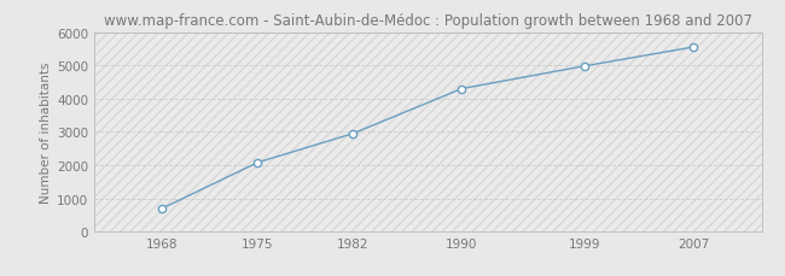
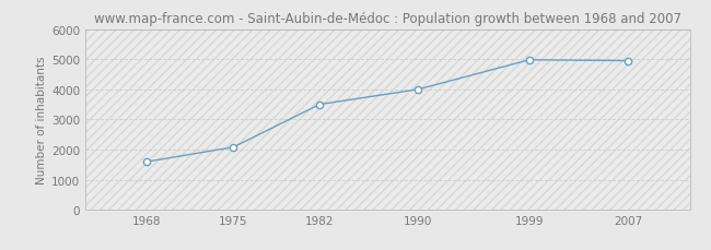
1968: 700 -> 1600
1982: 2950 -> 3500
1990: 4300 -> 4000
2007: 5550 -> 4950
